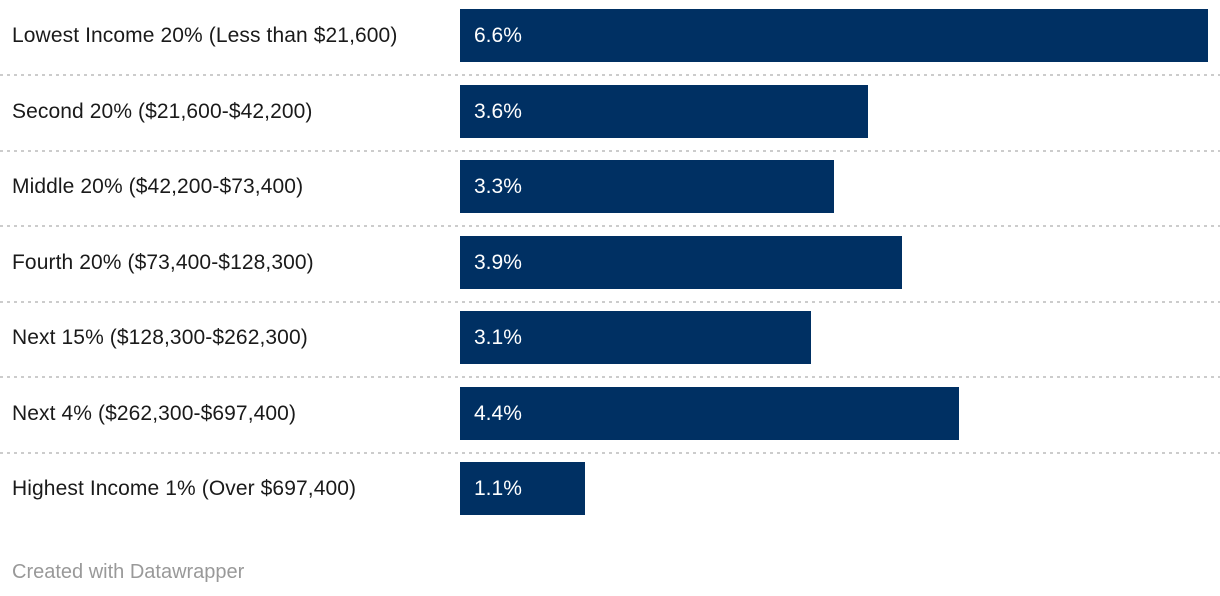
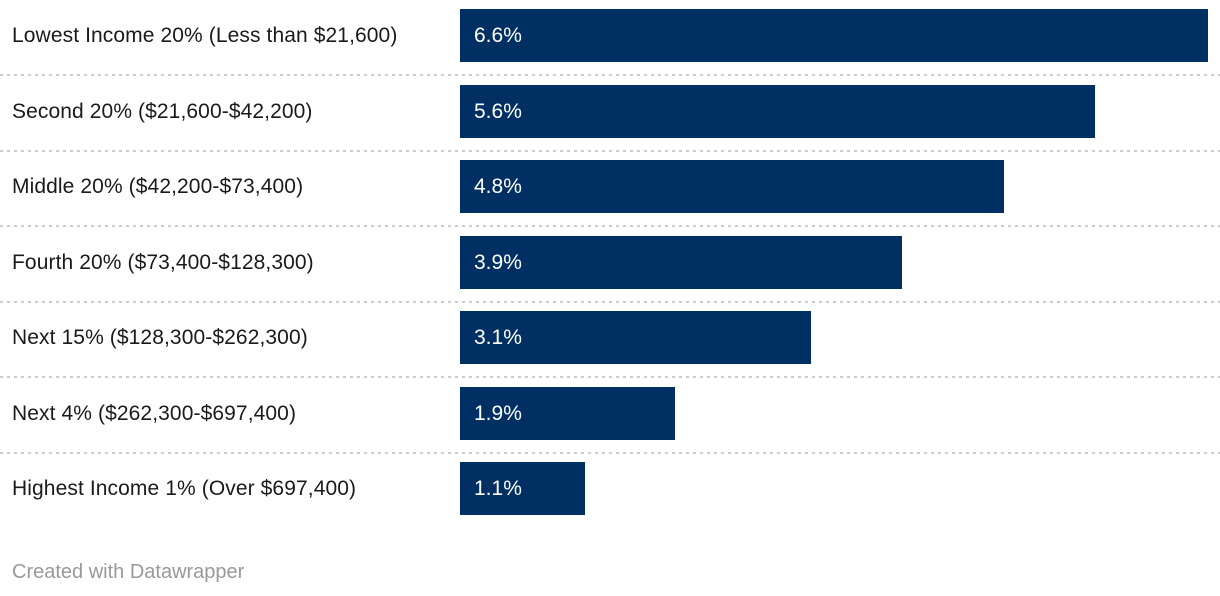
Second 20% ($21,600-$42,200): 3.6% -> 5.6%
Middle 20% ($42,200-$73,400): 3.3% -> 4.8%
Next 4% ($262,300-$697,400): 4.4% -> 1.9%
